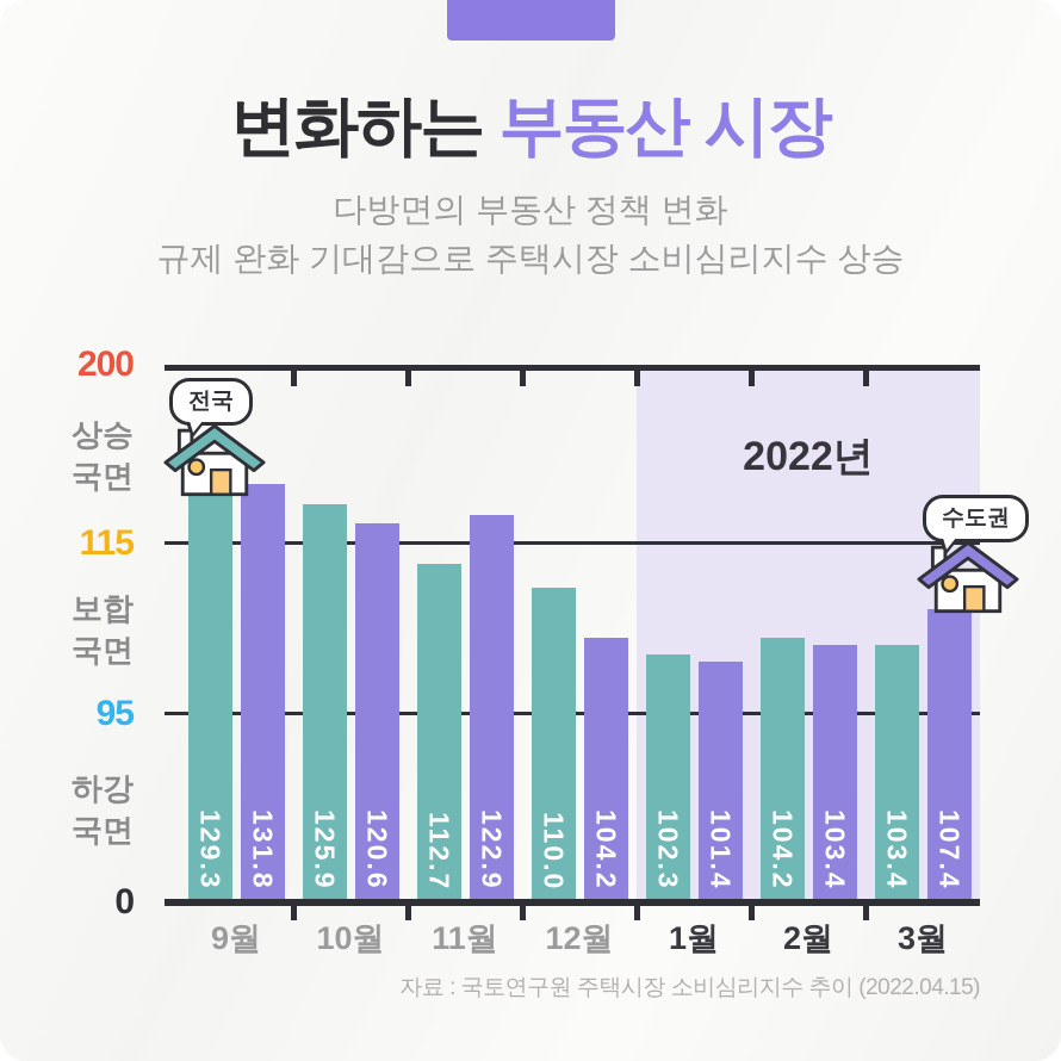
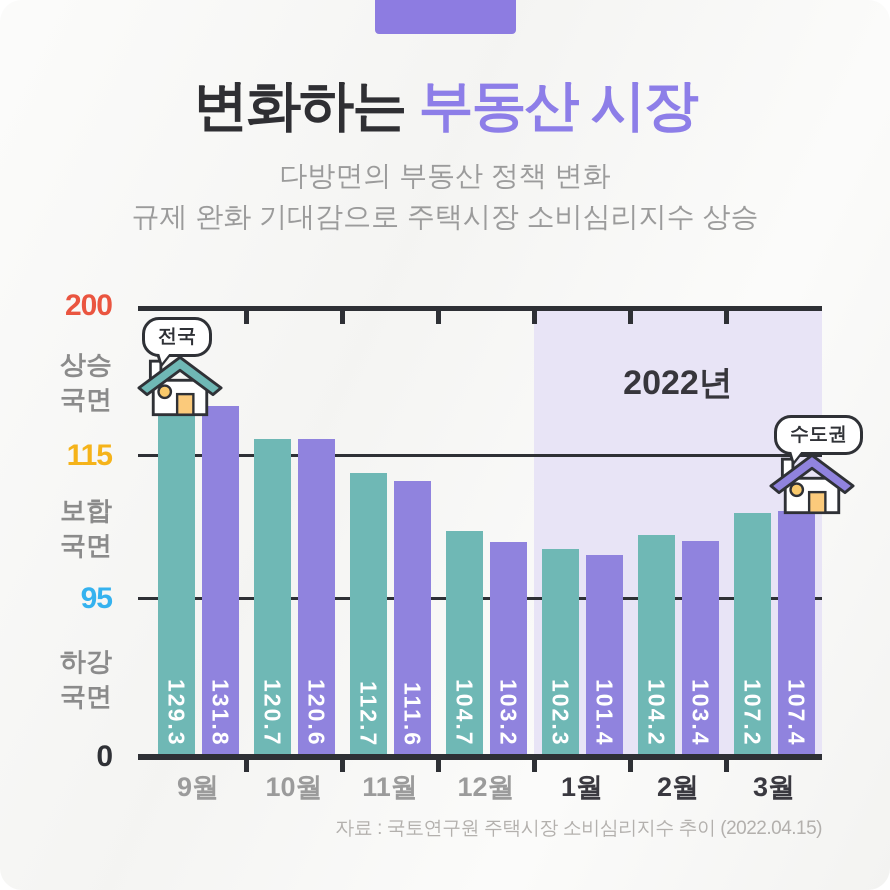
전국/10월: 125.9 -> 120.7
수도권/11월: 122.9 -> 111.6
전국/12월: 110.0 -> 104.7
수도권/12월: 104.2 -> 103.2
전국/3월: 103.4 -> 107.2
